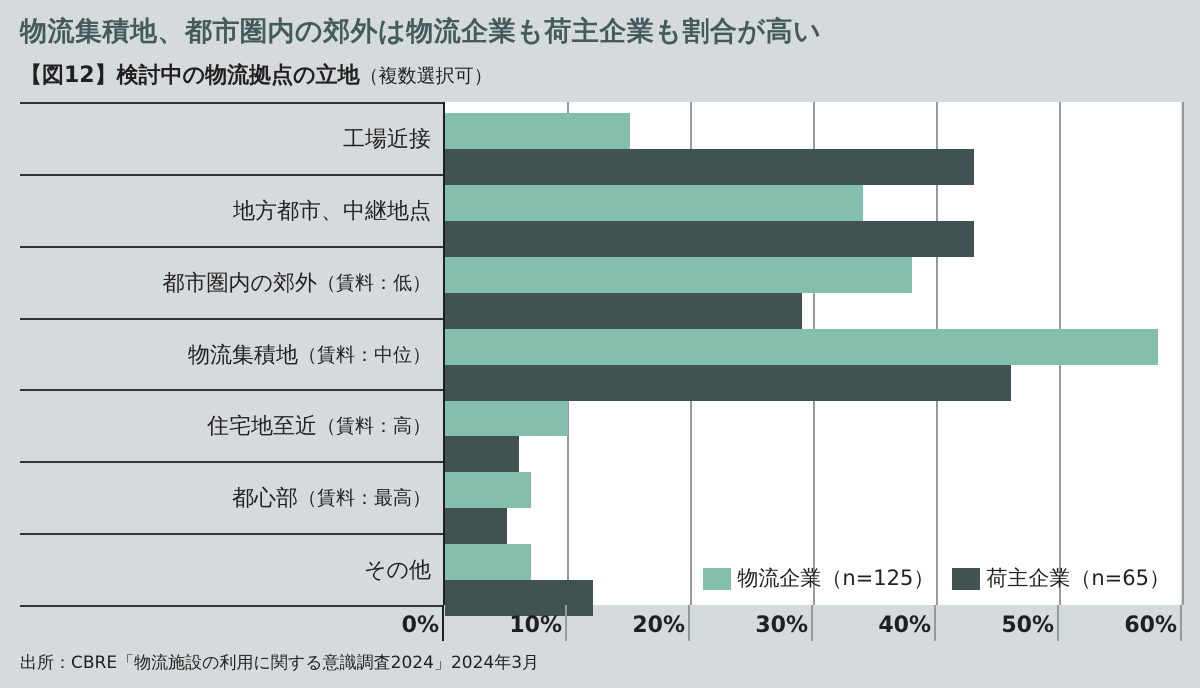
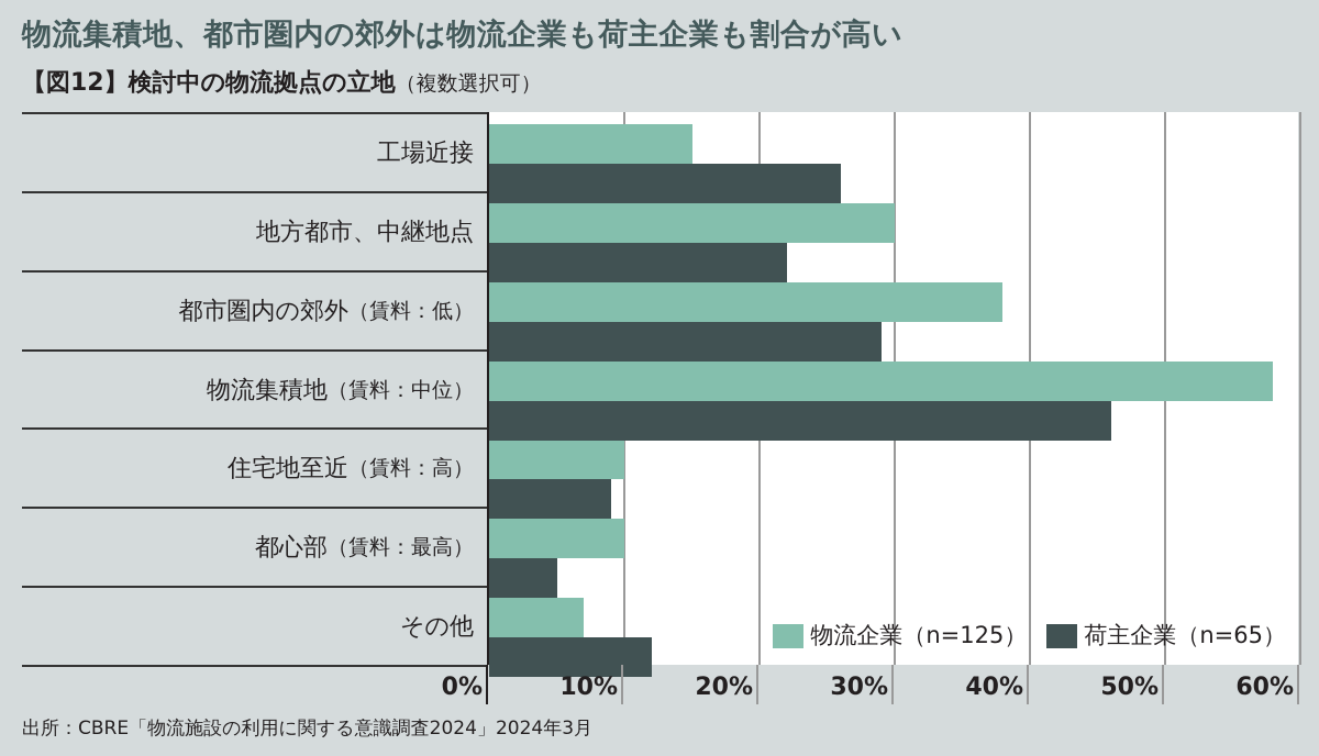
荷主企業（n=65）/工場近接: 43% -> 26%
物流企業（n=125）/地方都市、中継地点: 34% -> 30%
荷主企業（n=65）/地方都市、中継地点: 43% -> 22%
荷主企業（n=65）/住宅地至近（賃料：高）: 6% -> 9%
物流企業（n=125）/都心部（賃料：最高）: 7% -> 10%
